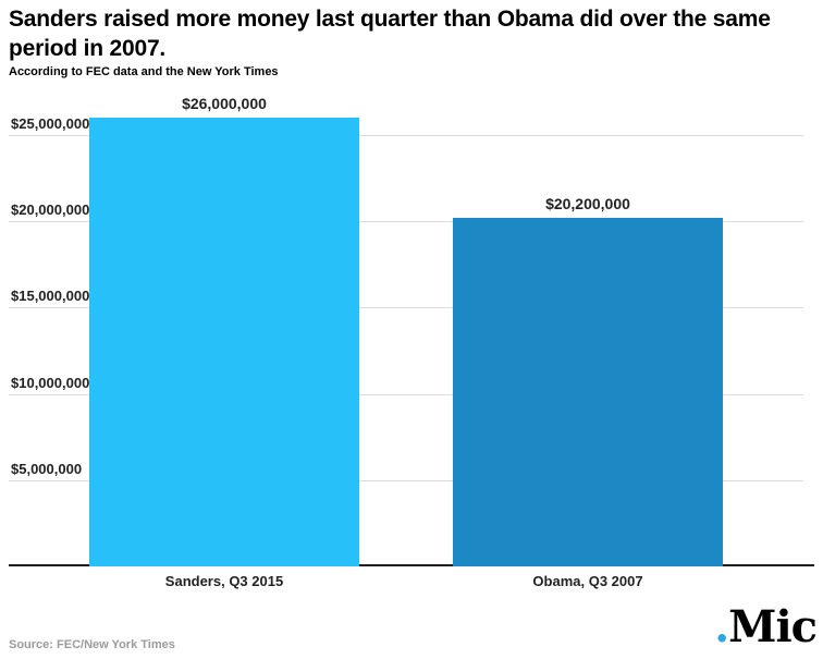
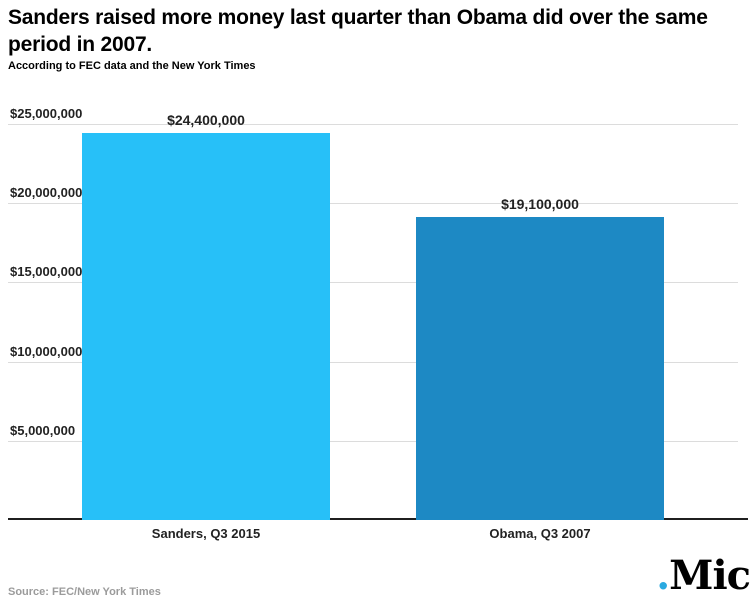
Sanders, Q3 2015: $26,000,000 -> $24,400,000
Obama, Q3 2007: $20,200,000 -> $19,100,000
